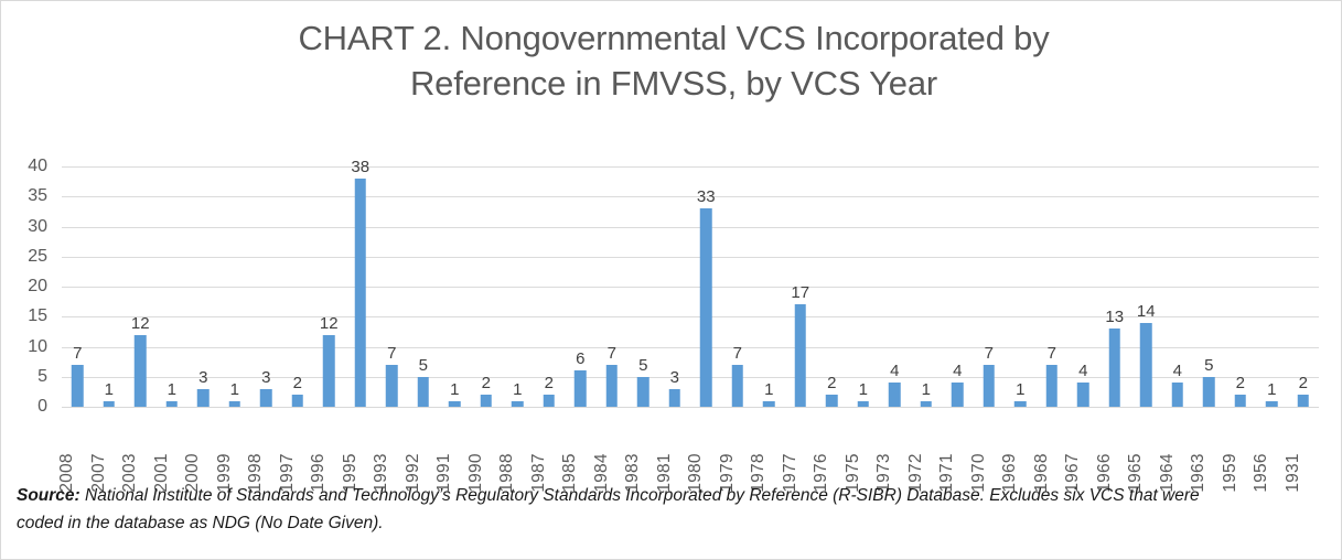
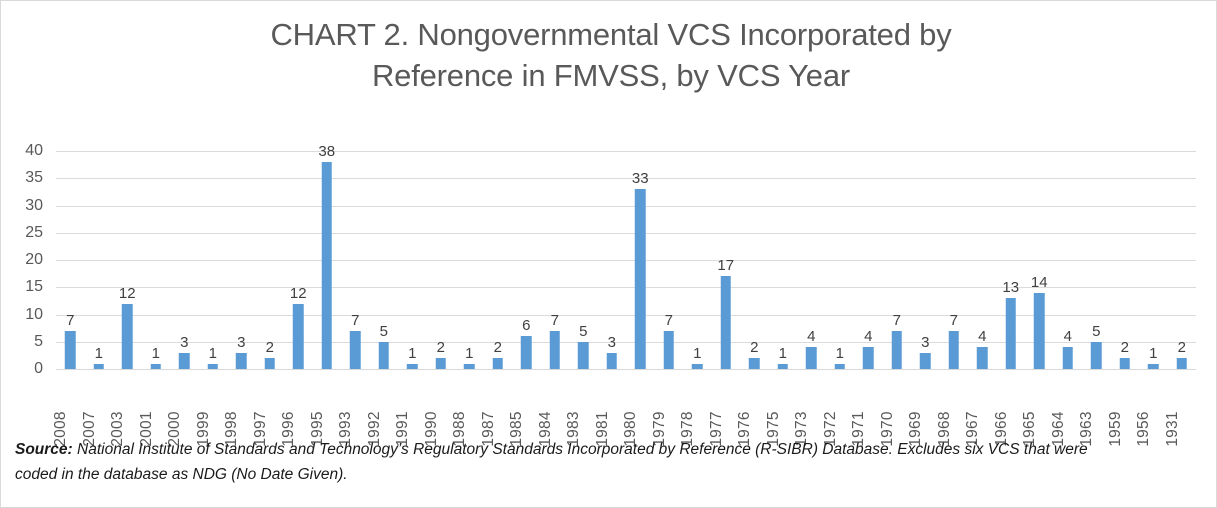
1969: 1 -> 3
